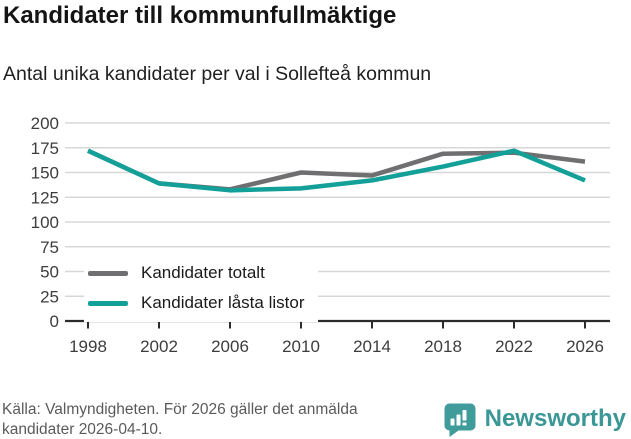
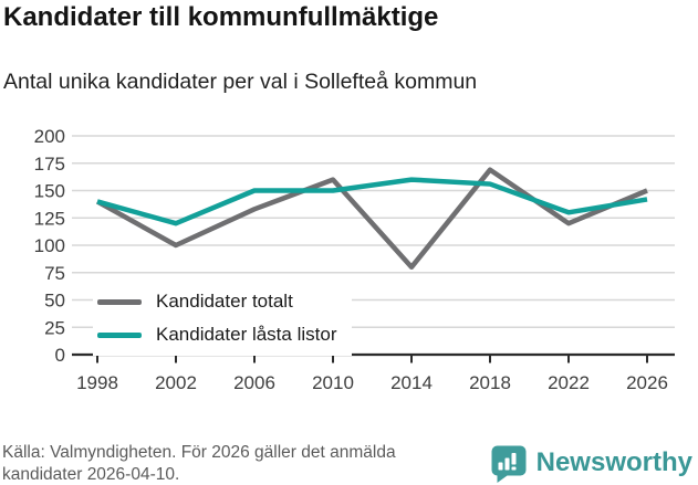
Kandidater totalt/1998: 170 -> 140
Kandidater låsta listor/1998: 170 -> 140
Kandidater totalt/2002: 140 -> 100
Kandidater låsta listor/2002: 140 -> 120
Kandidater låsta listor/2006: 130 -> 150
Kandidater totalt/2010: 150 -> 160
Kandidater låsta listor/2010: 130 -> 150
Kandidater totalt/2014: 150 -> 80
Kandidater låsta listor/2014: 140 -> 160
Kandidater totalt/2022: 170 -> 120
Kandidater låsta listor/2022: 170 -> 130
Kandidater totalt/2026: 160 -> 150
